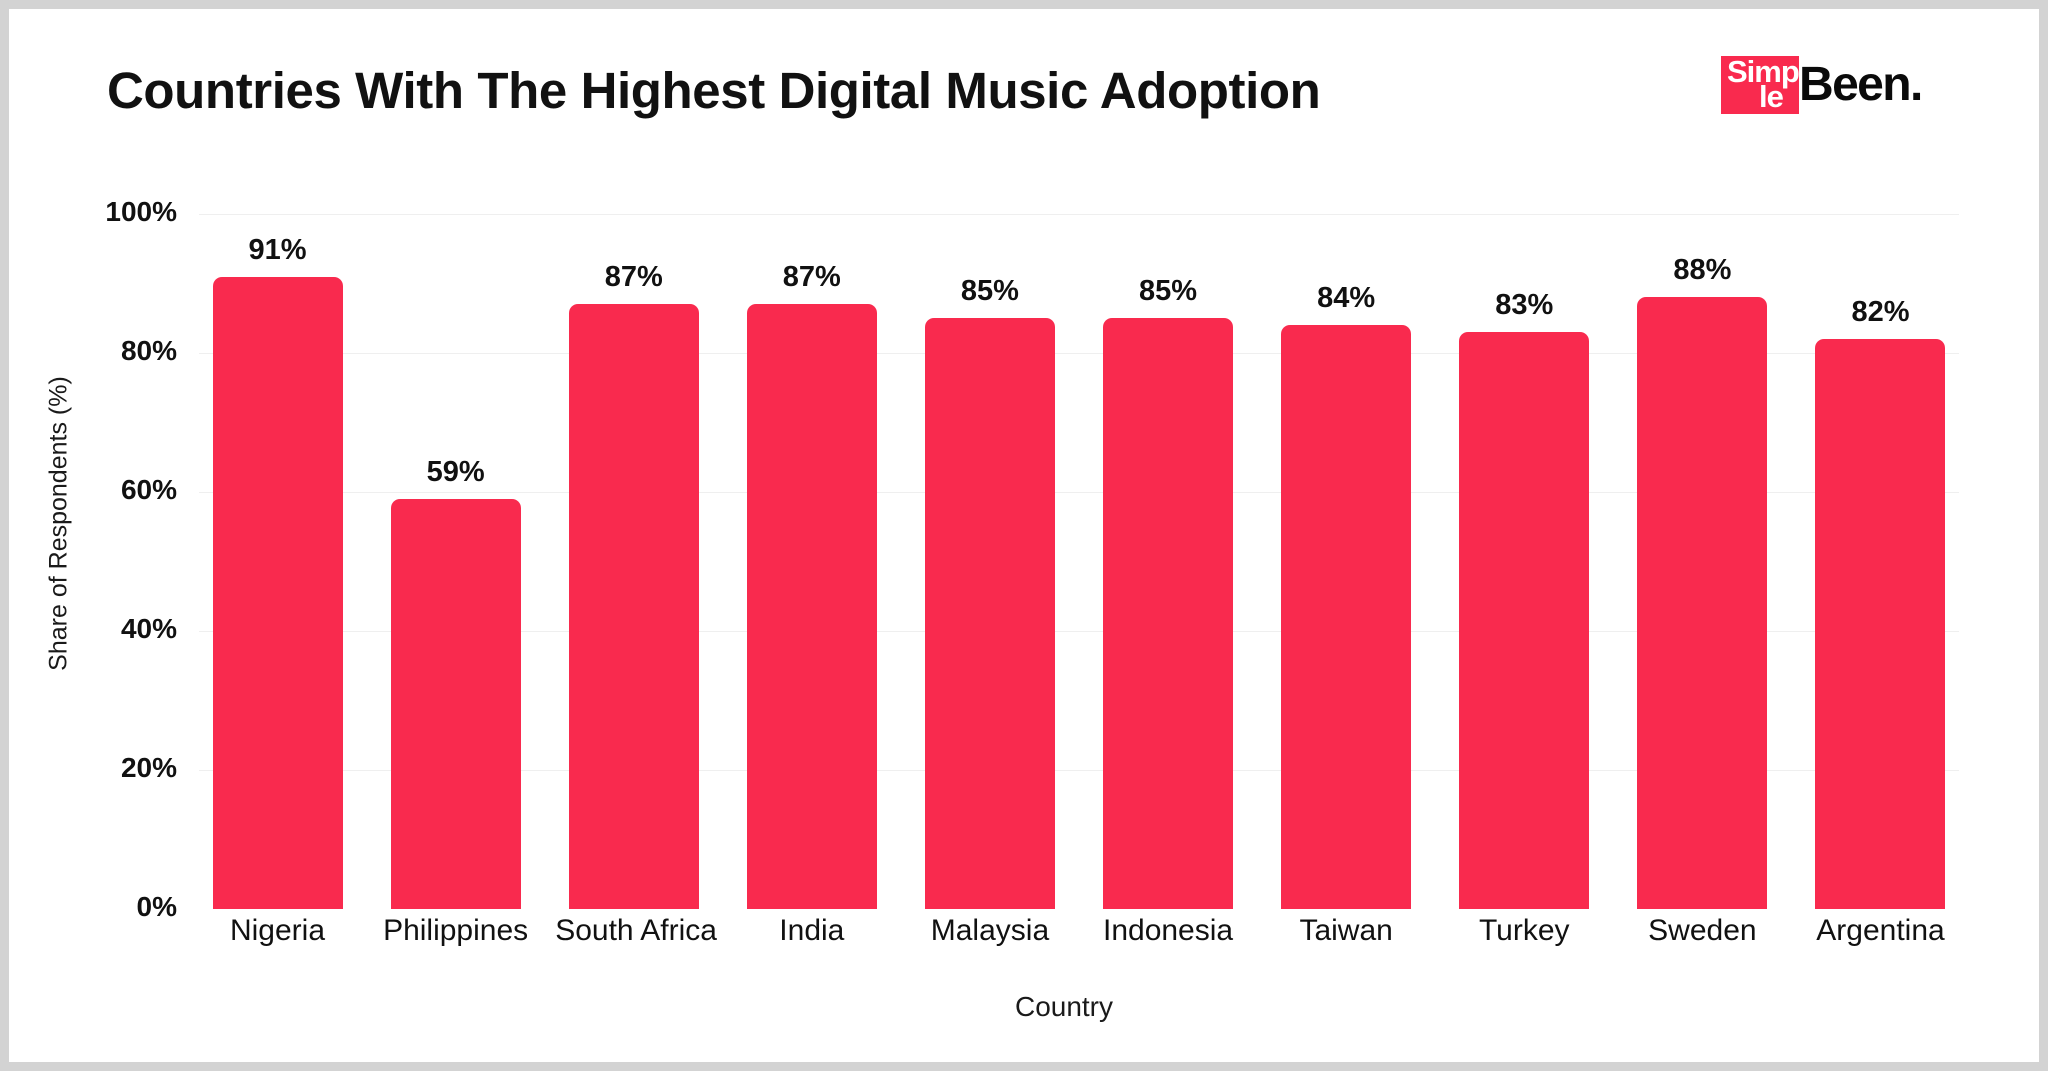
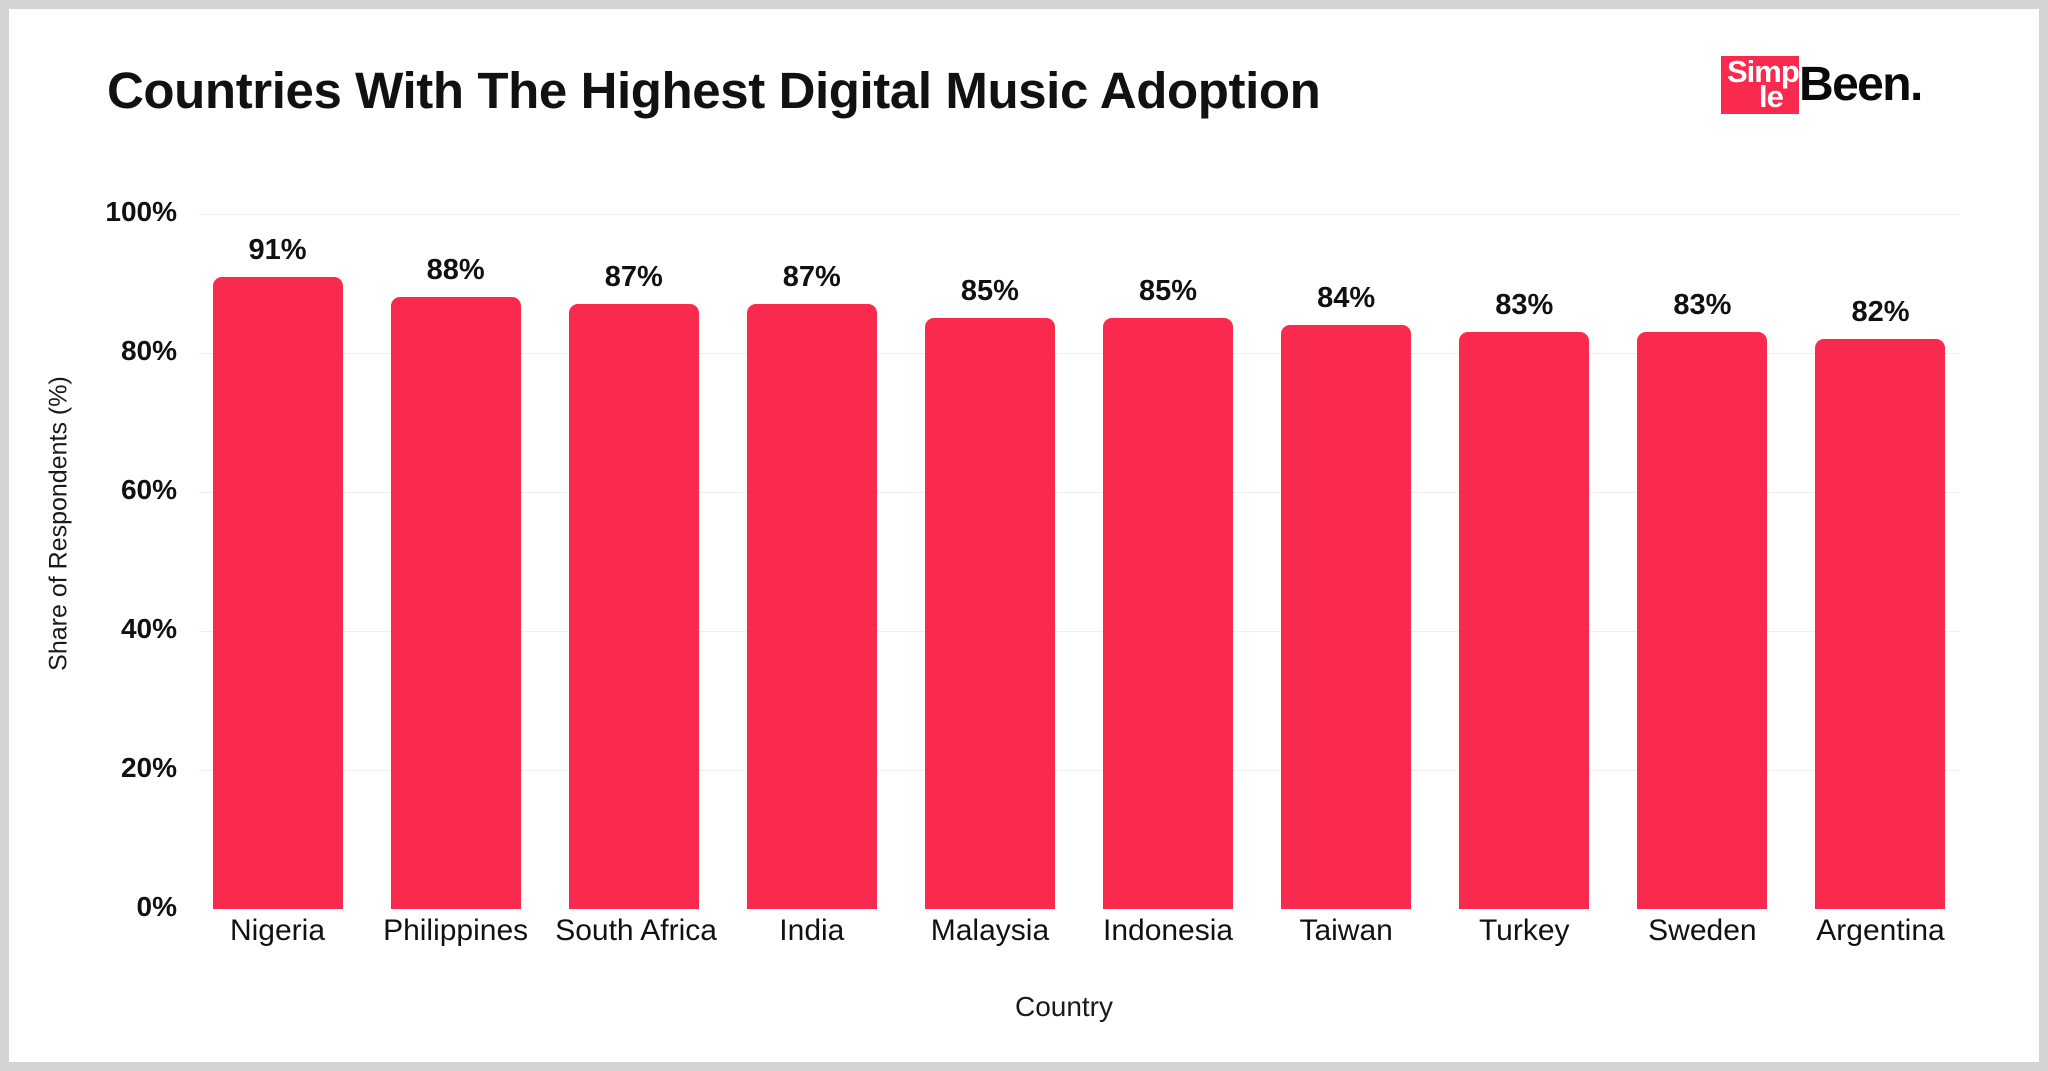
Philippines: 59% -> 88%
Sweden: 88% -> 83%
